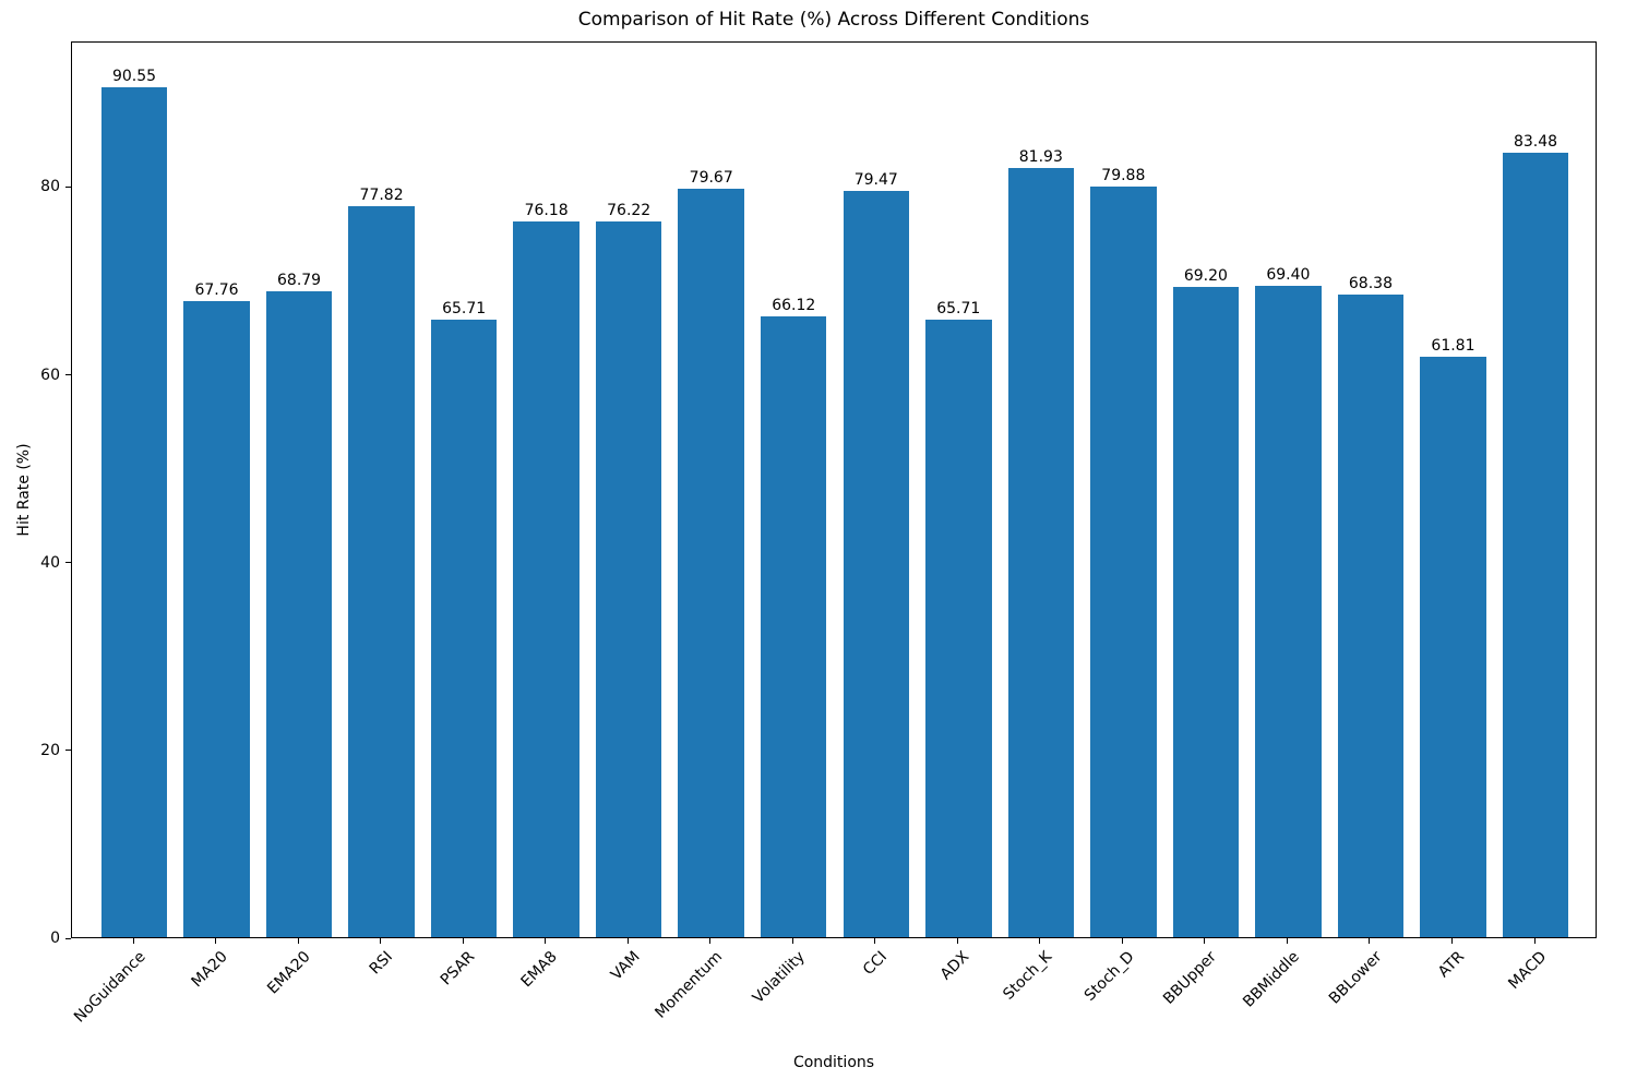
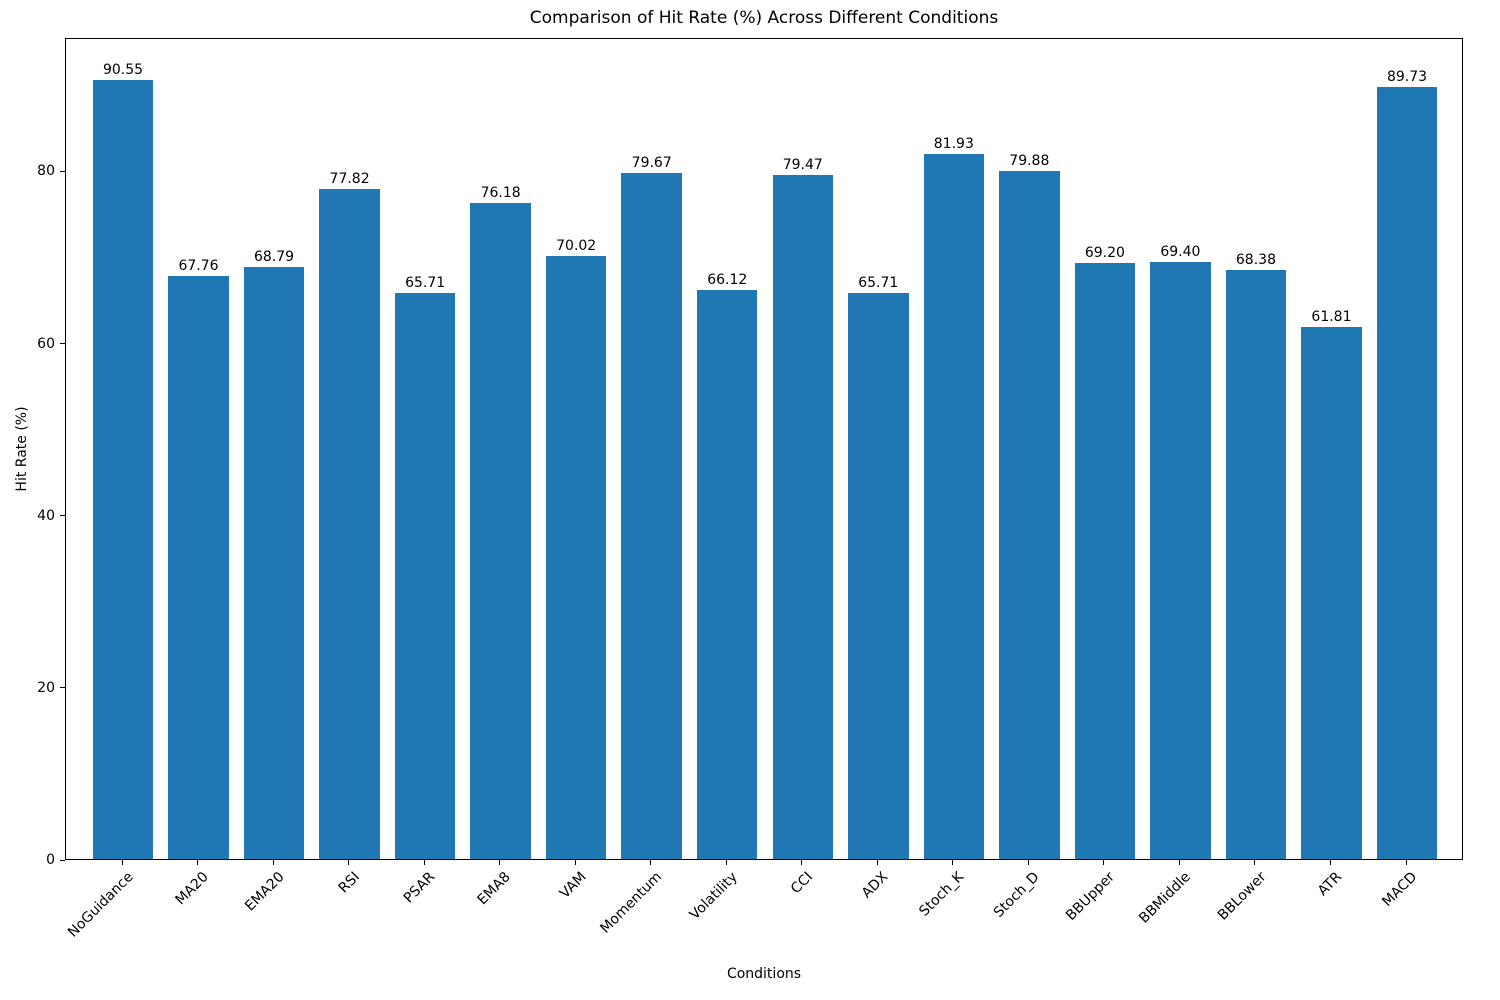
VAM: 76.22 -> 70.02
MACD: 83.48 -> 89.73
